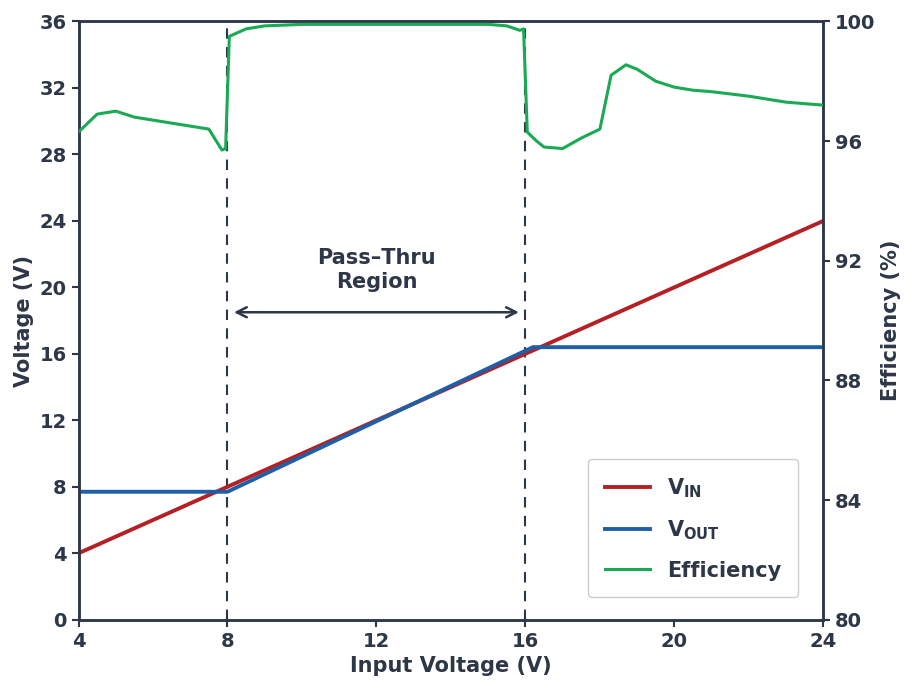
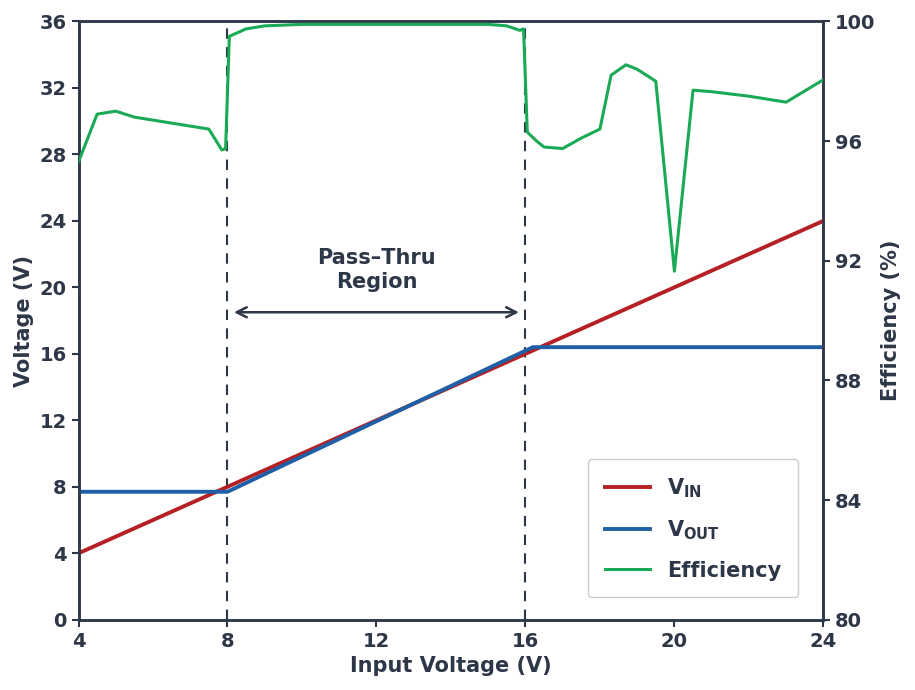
Efficiency/4: 96.30 -> 95.30
Efficiency/20: 97.80 -> 91.65
Efficiency/24: 97.20 -> 98.05
